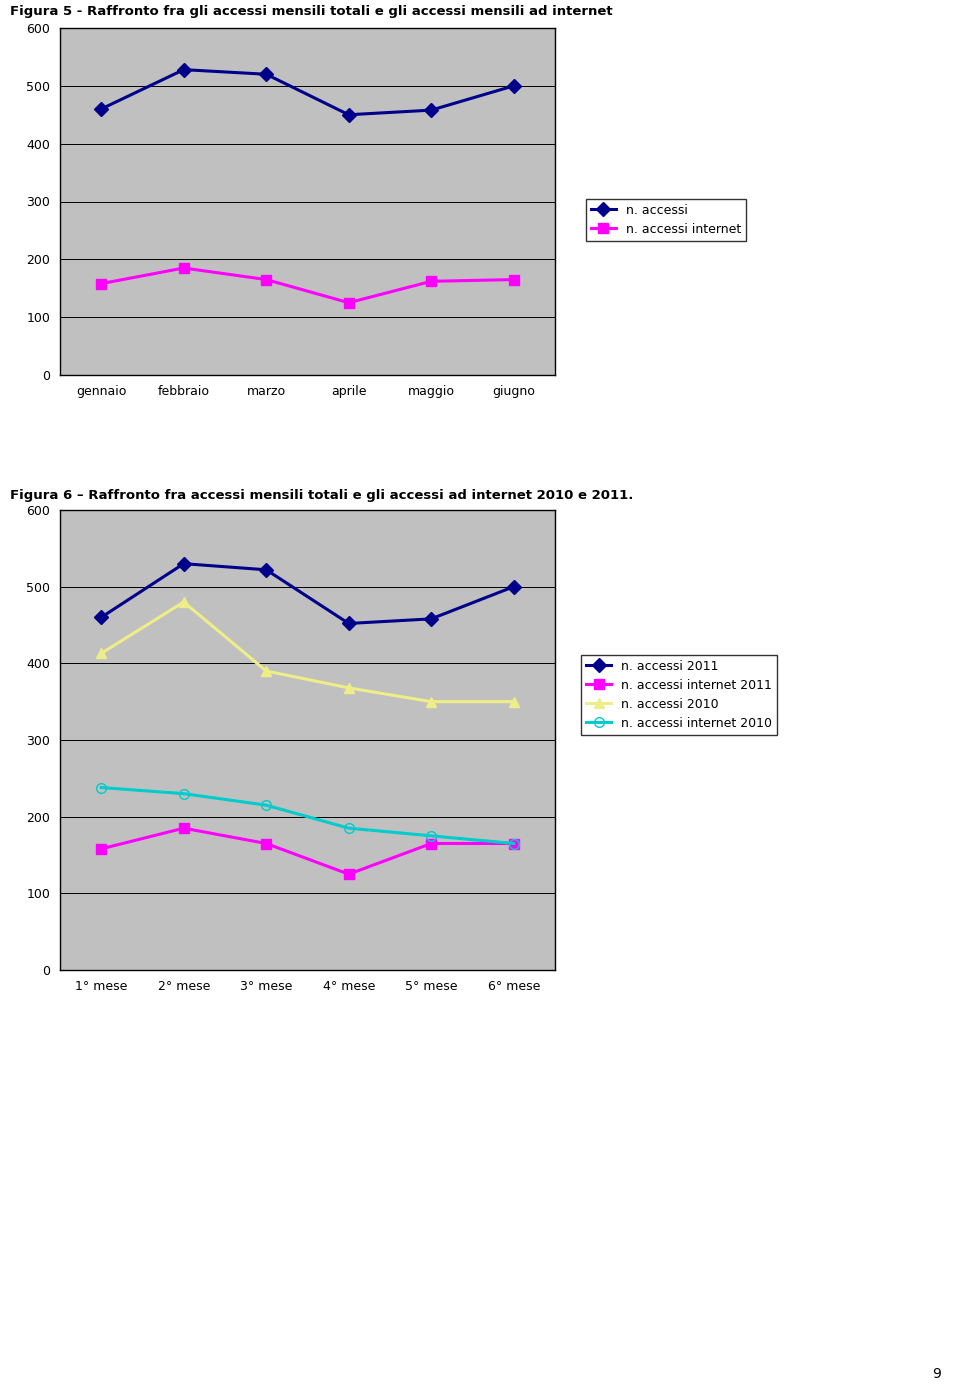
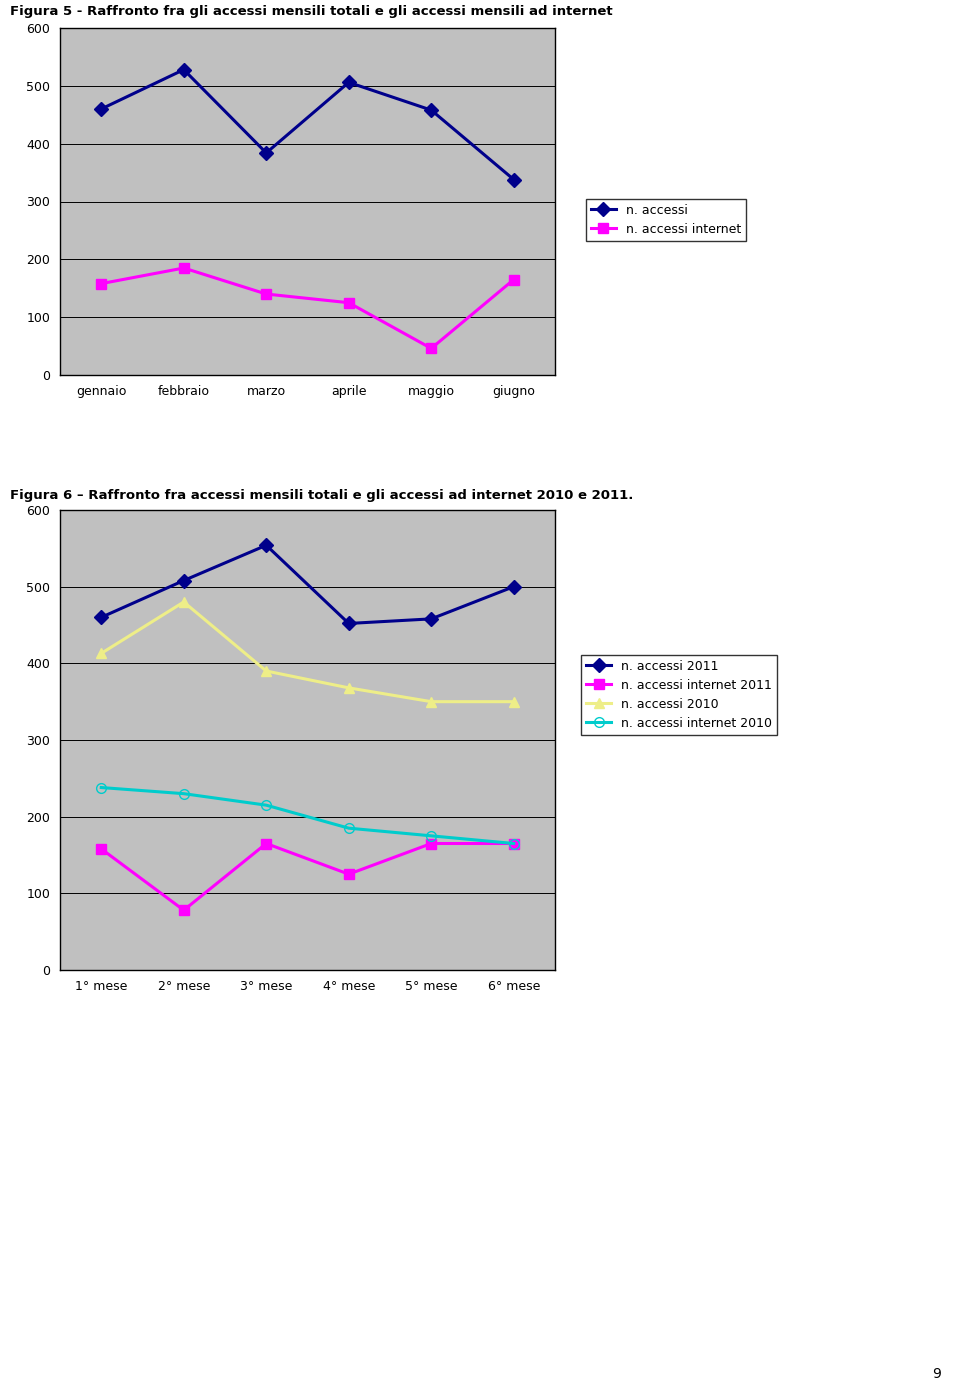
n. accessi/marzo: 520 -> 384
n. accessi internet/marzo: 165 -> 140
n. accessi/aprile: 450 -> 506
n. accessi internet/maggio: 162 -> 46
n. accessi/giugno: 500 -> 338
n. accessi 2011/2° mese: 530 -> 508
n. accessi internet 2011/2° mese: 185 -> 78
n. accessi 2011/3° mese: 522 -> 554
